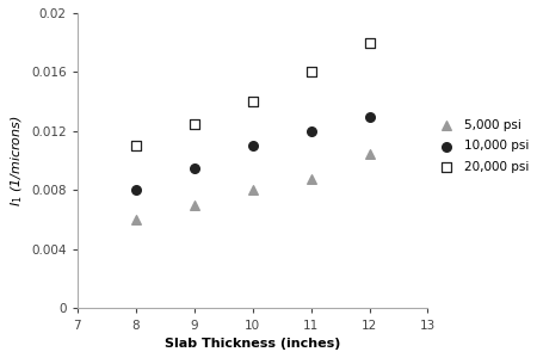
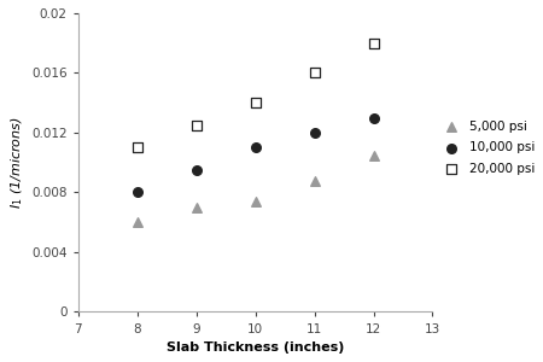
5,000 psi/10: 0.0080 -> 0.0074
